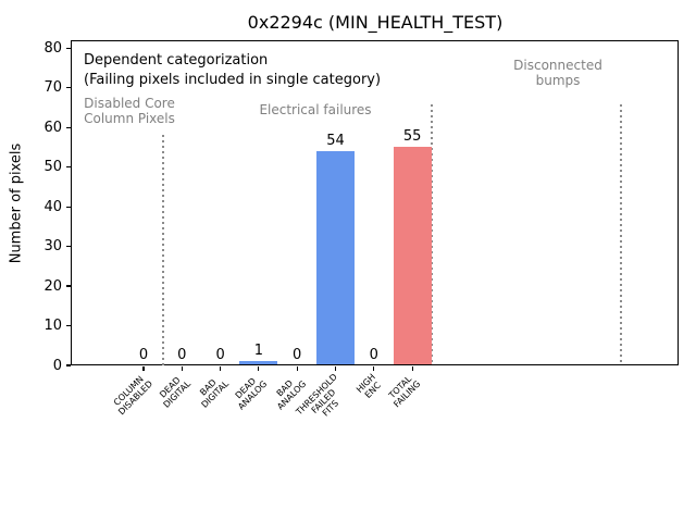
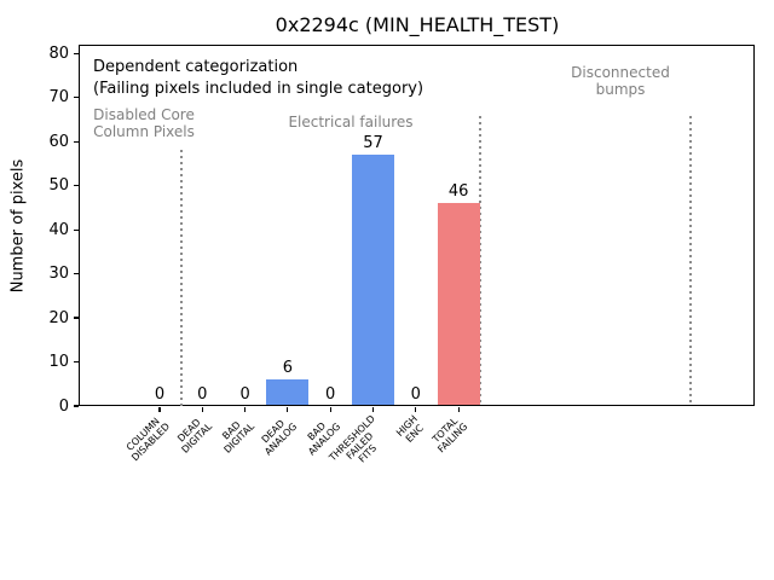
DEAD ANALOG: 1 -> 6
THRESHOLD FAILED FITS: 54 -> 57
TOTAL FAILING: 55 -> 46
